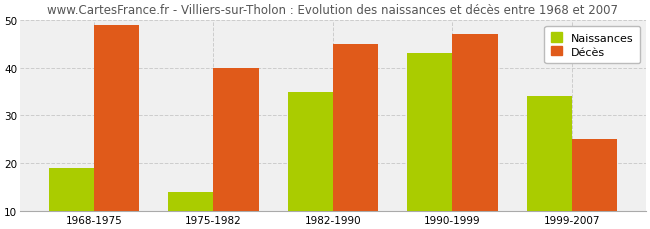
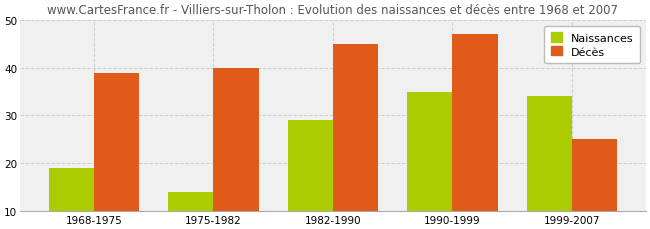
Décès/1968-1975: 49 -> 39
Naissances/1982-1990: 35 -> 29
Naissances/1990-1999: 43 -> 35
